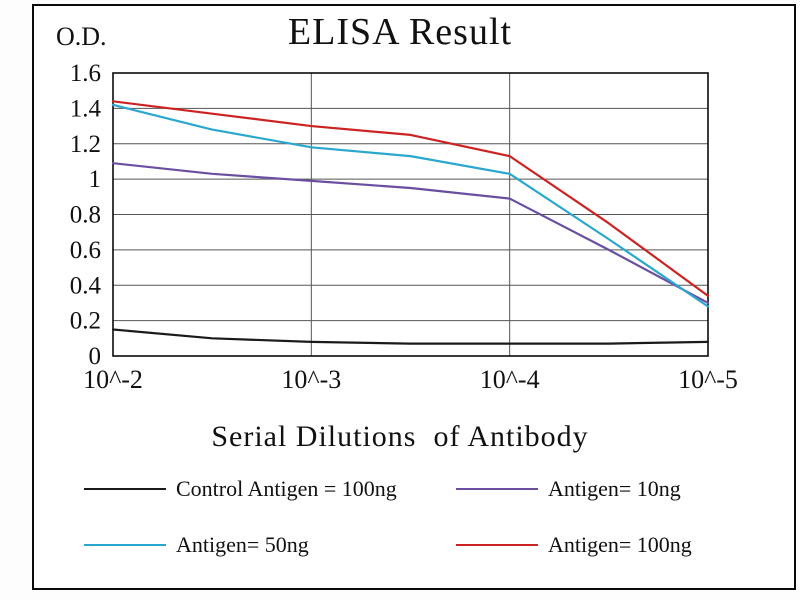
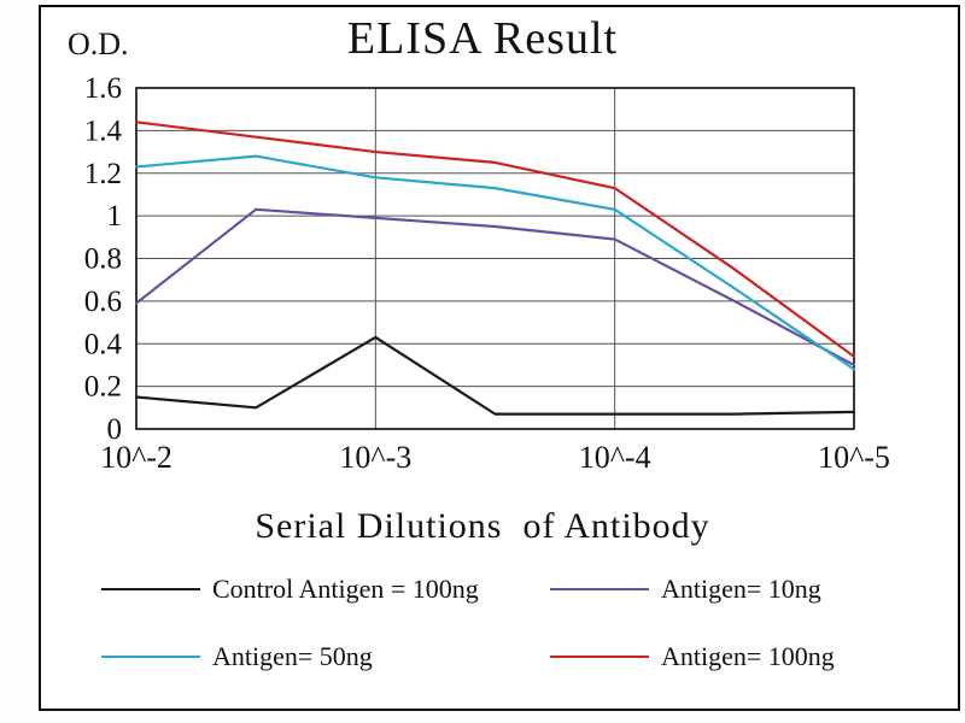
Antigen= 10ng/0: 1.09 -> 0.59
Antigen= 50ng/0: 1.42 -> 1.23
Control Antigen = 100ng/1: 0.08 -> 0.43
